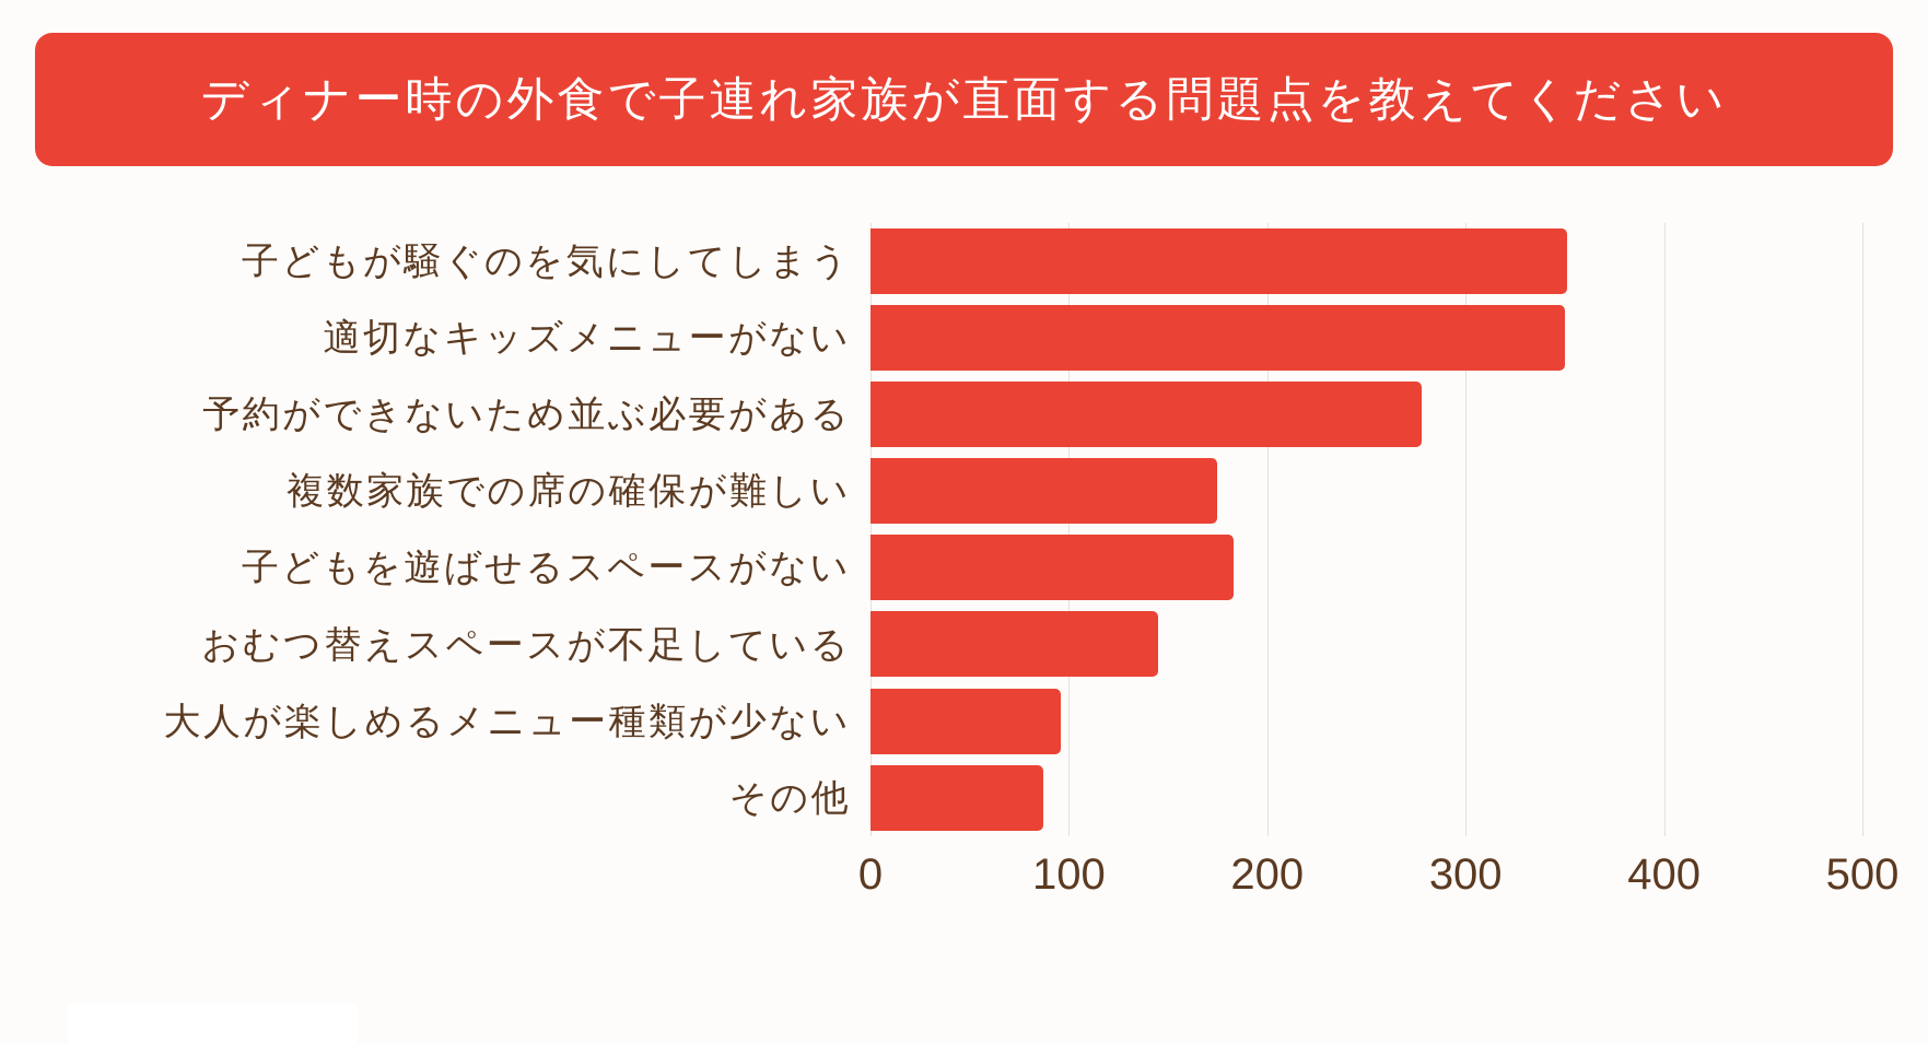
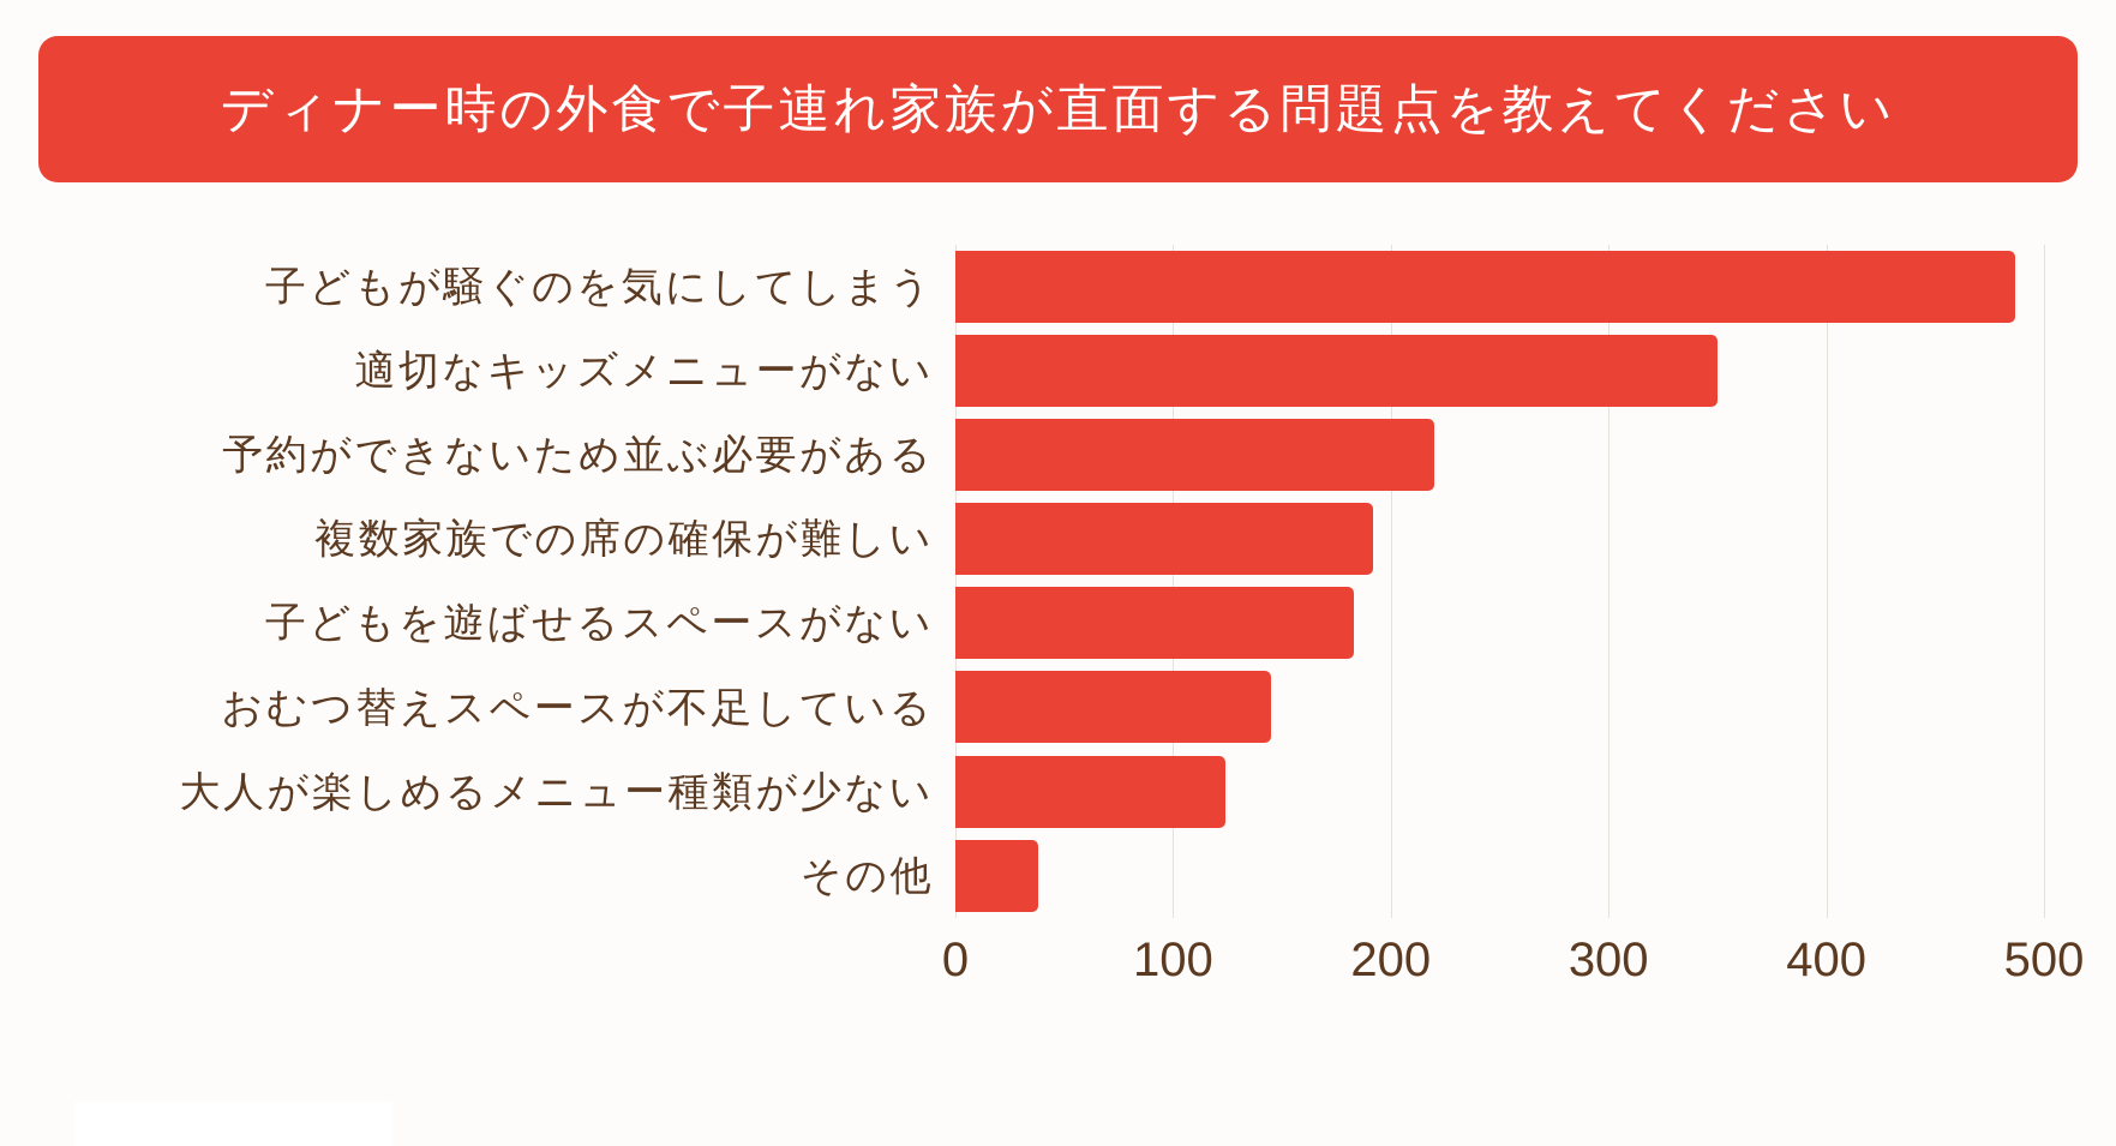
子どもが騒ぐのを気にしてしまう: 351 -> 487
予約ができないため並ぶ必要がある: 278 -> 220
複数家族での席の確保が難しい: 175 -> 192
大人が楽しめるメニュー種類が少ない: 96 -> 124
その他: 87 -> 38
